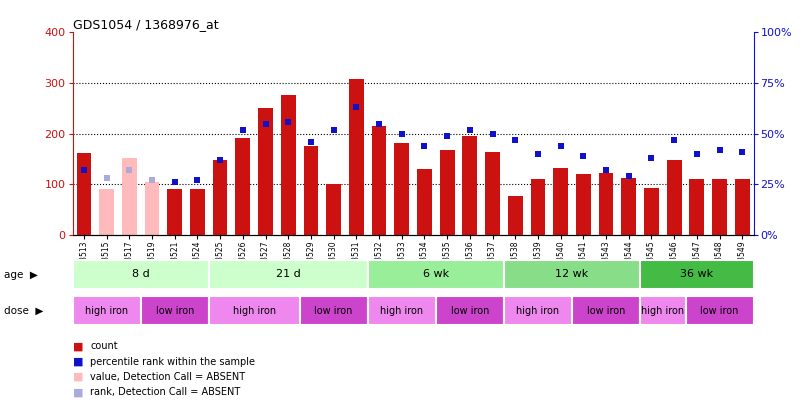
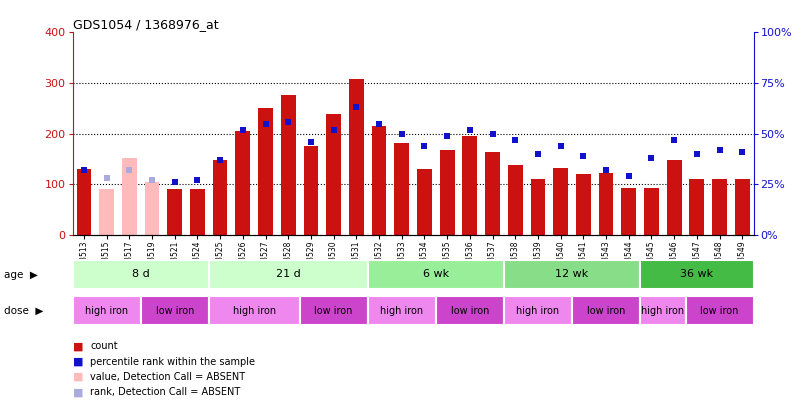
GSM33513: 162 -> 130
GSM33526: 192 -> 205
GSM33530: 100 -> 238
GSM33538: 76 -> 138
GSM33544: 112 -> 93
